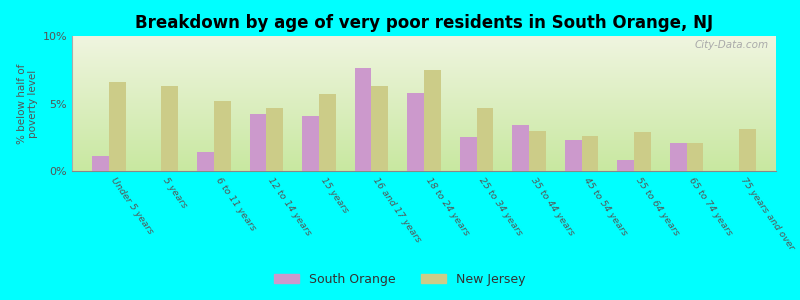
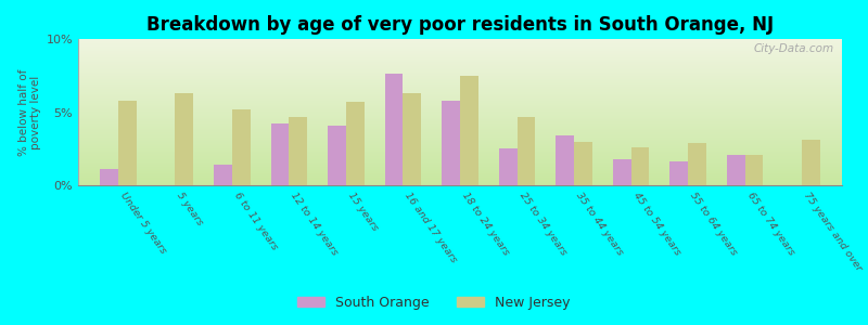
New Jersey/Under 5 years: 6.6% -> 5.8%
South Orange/45 to 54 years: 2.3% -> 1.8%
South Orange/55 to 64 years: 0.8% -> 1.6%
